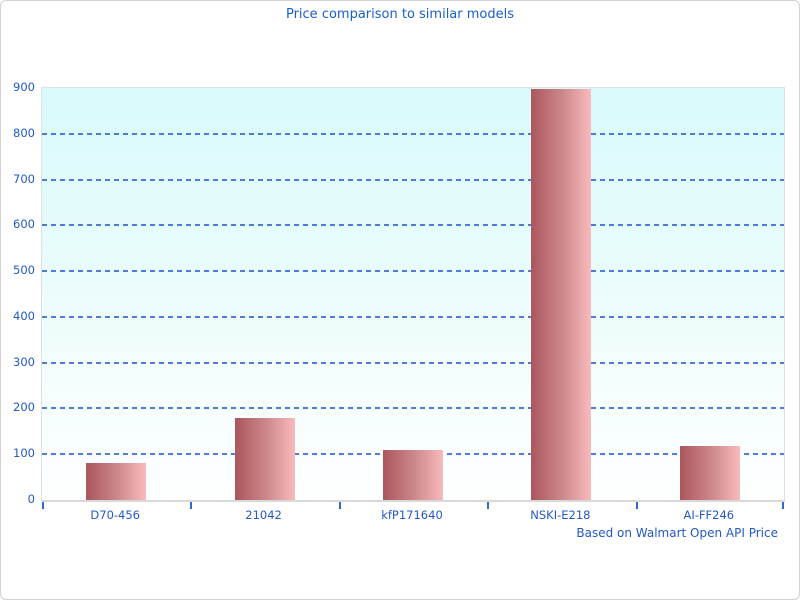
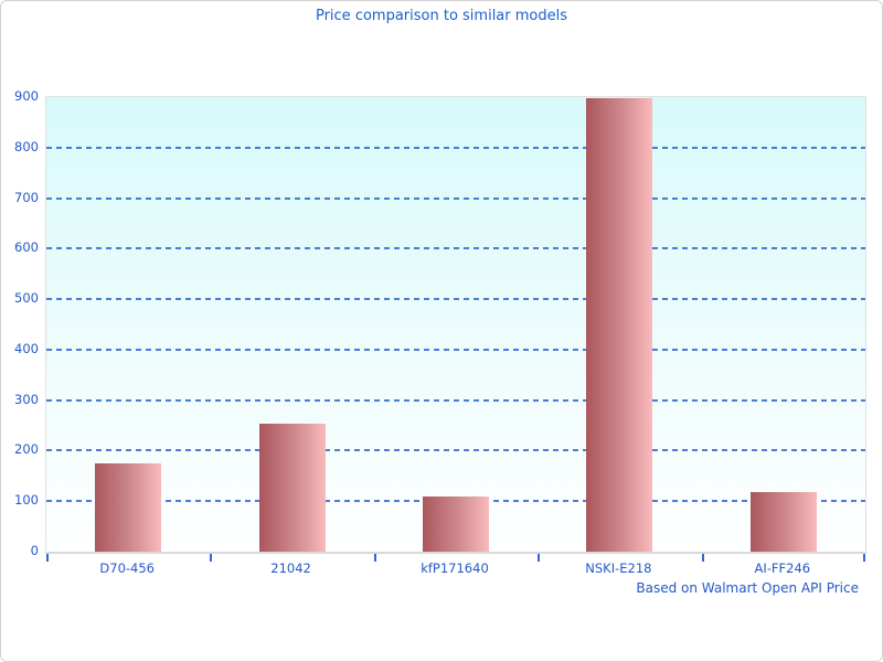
D70-456: 80 -> 180
21042: 180 -> 250
